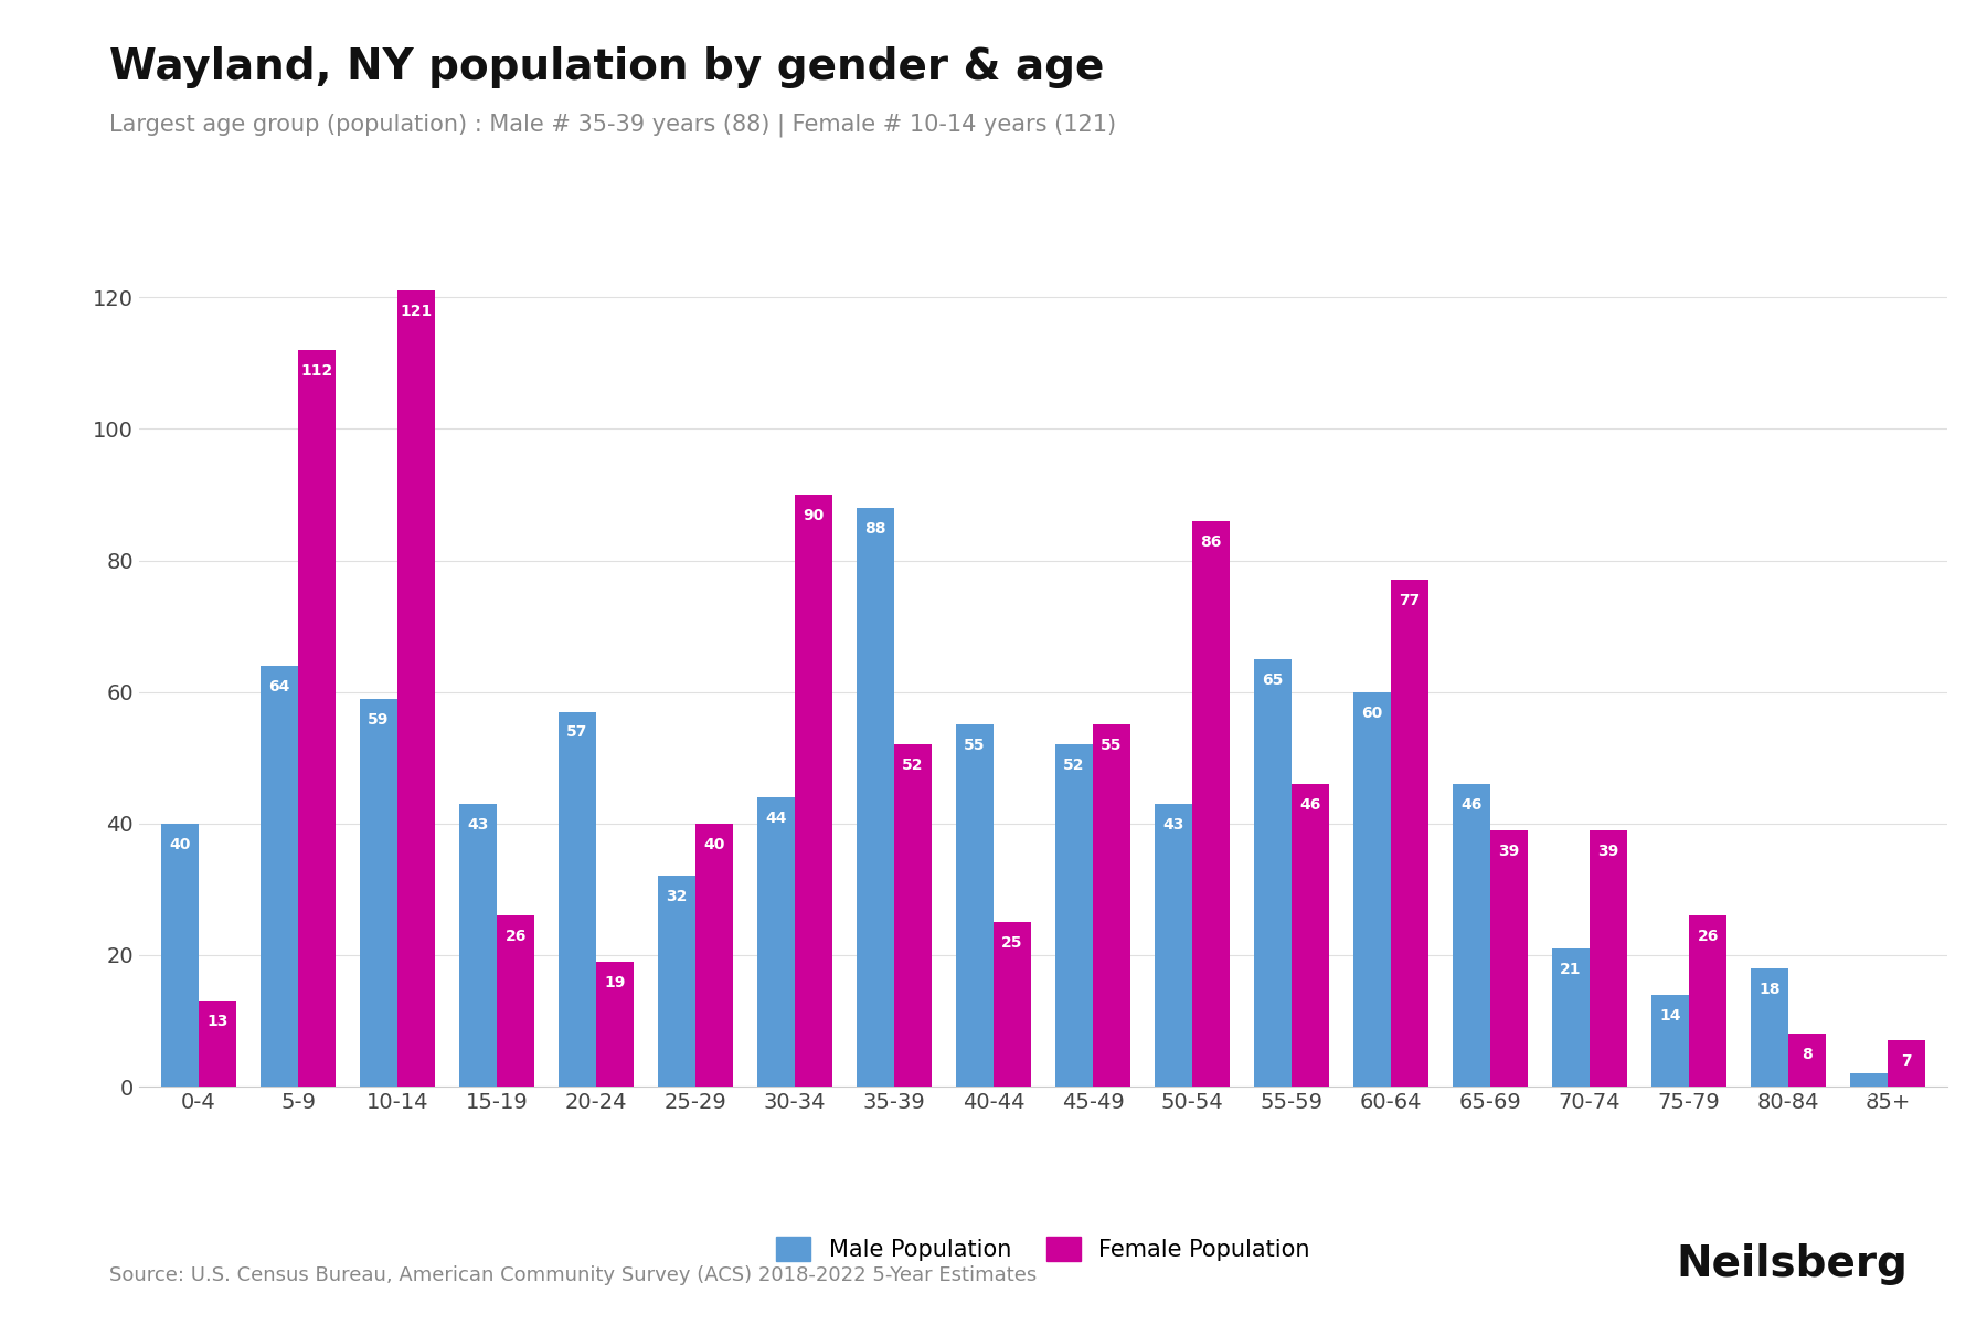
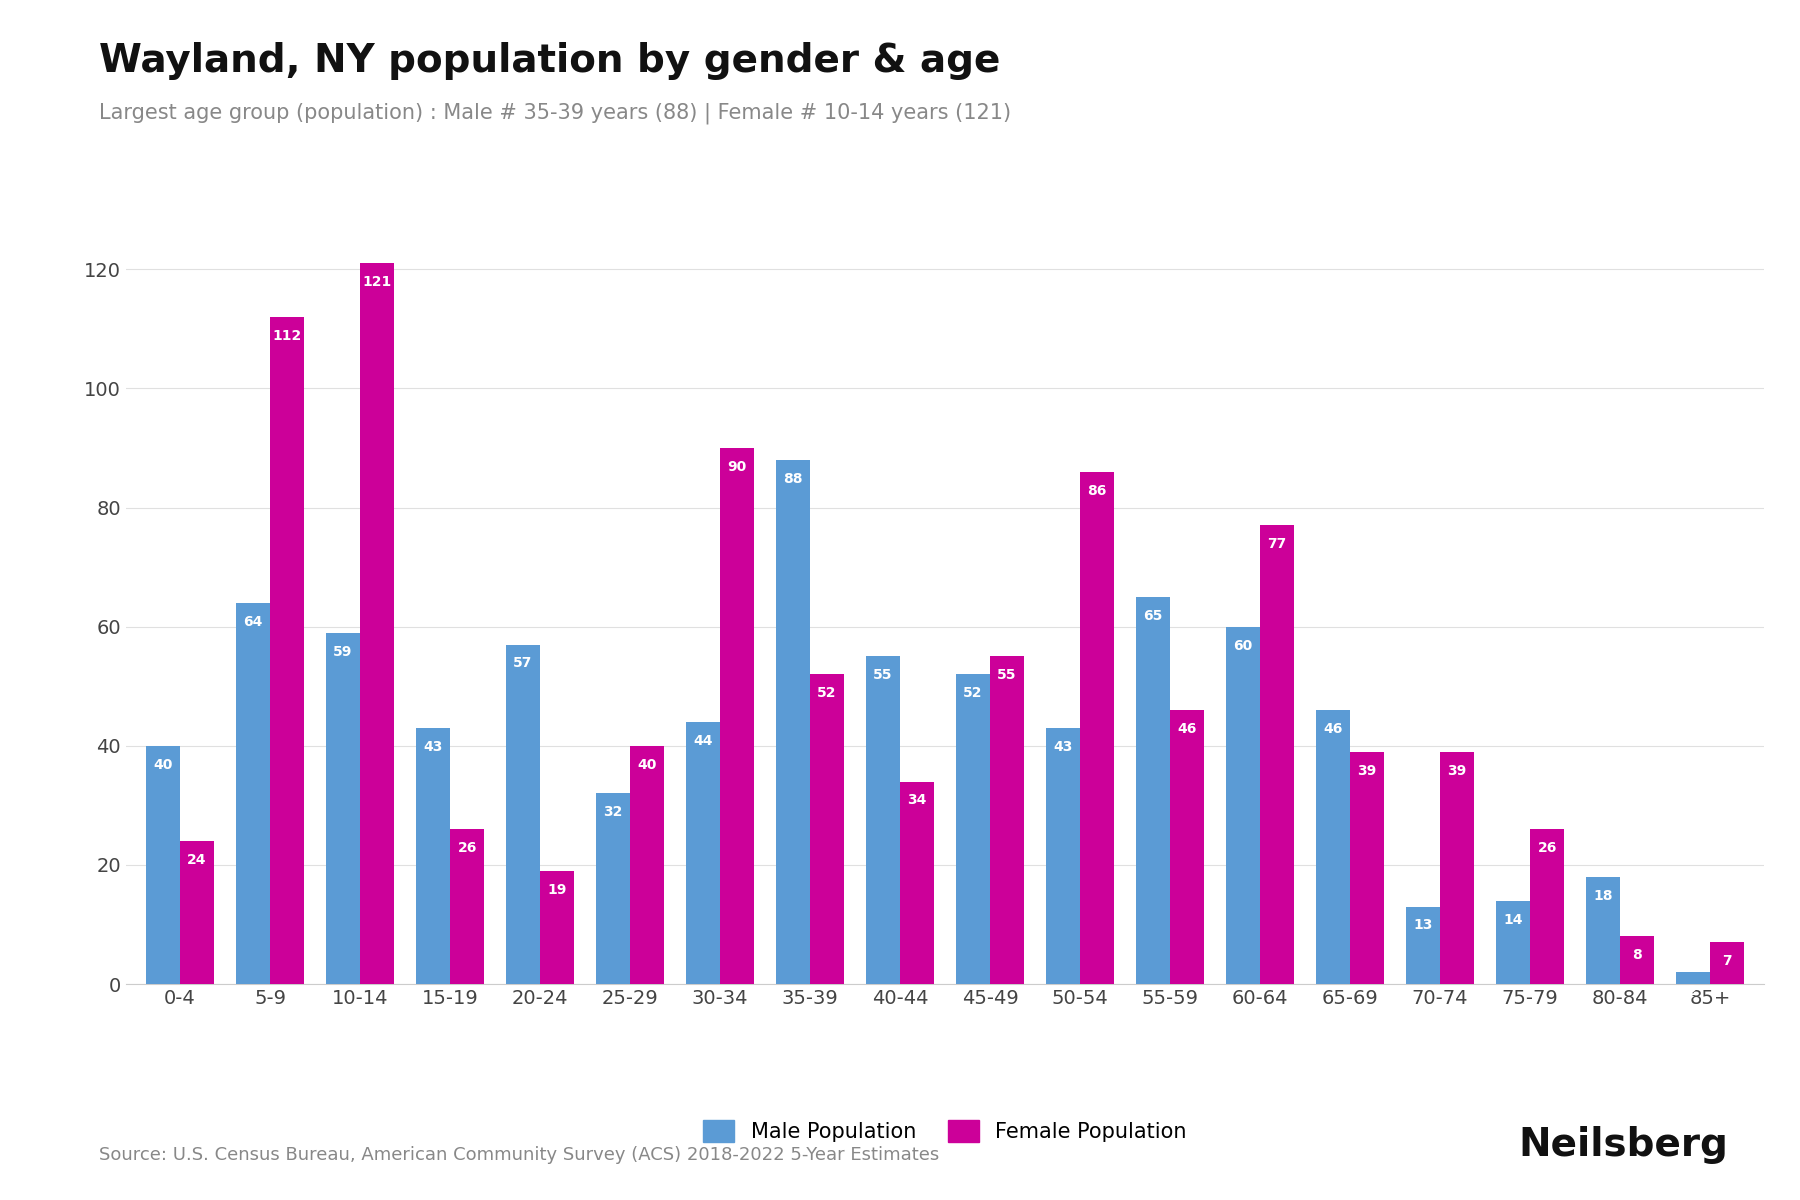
Female Population/0-4: 13 -> 24
Female Population/40-44: 25 -> 34
Male Population/70-74: 21 -> 13
